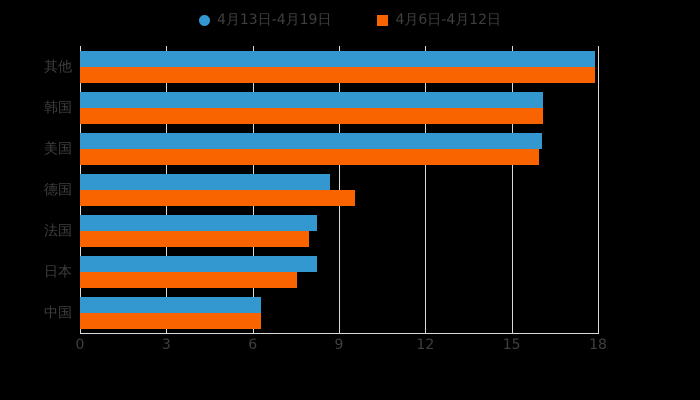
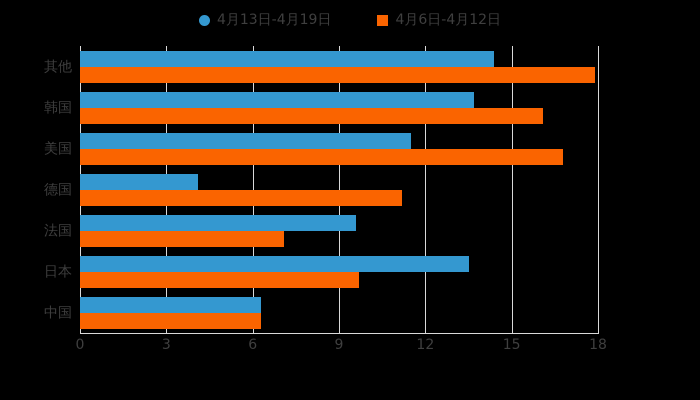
4月13日-4月19日/其他: 17.9 -> 14.4
4月13日-4月19日/韩国: 16.1 -> 13.7
4月13日-4月19日/美国: 16.1 -> 11.5
4月6日-4月12日/美国: 15.9 -> 16.8
4月13日-4月19日/德国: 8.7 -> 4.1
4月6日-4月12日/德国: 9.6 -> 11.2
4月13日-4月19日/法国: 8.2 -> 9.6
4月6日-4月12日/法国: 8.0 -> 7.1
4月13日-4月19日/日本: 8.2 -> 13.5
4月6日-4月12日/日本: 7.5 -> 9.7
